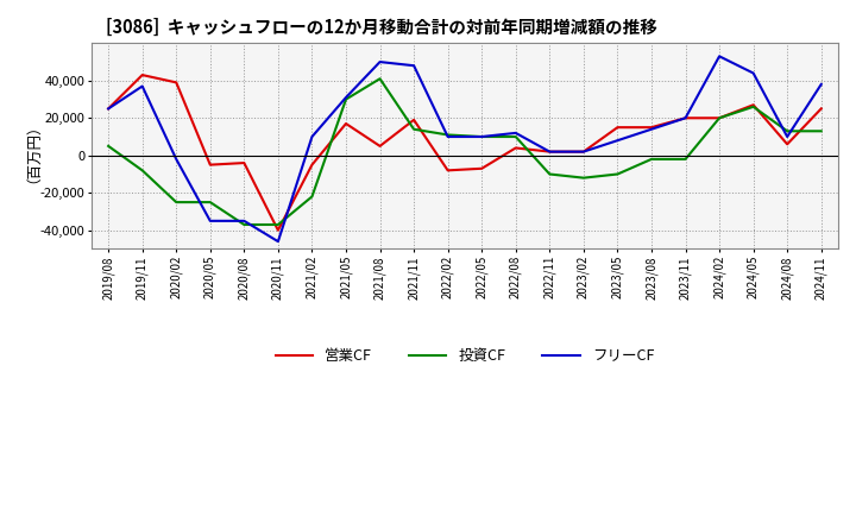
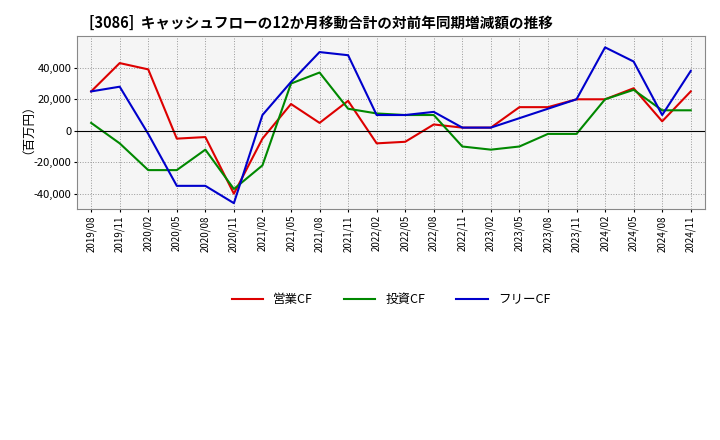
フリーCF/2019/11: 37,000 -> 28,000
投資CF/2020/08: -37,000 -> -12,000
投資CF/2021/08: 41,000 -> 37,000
